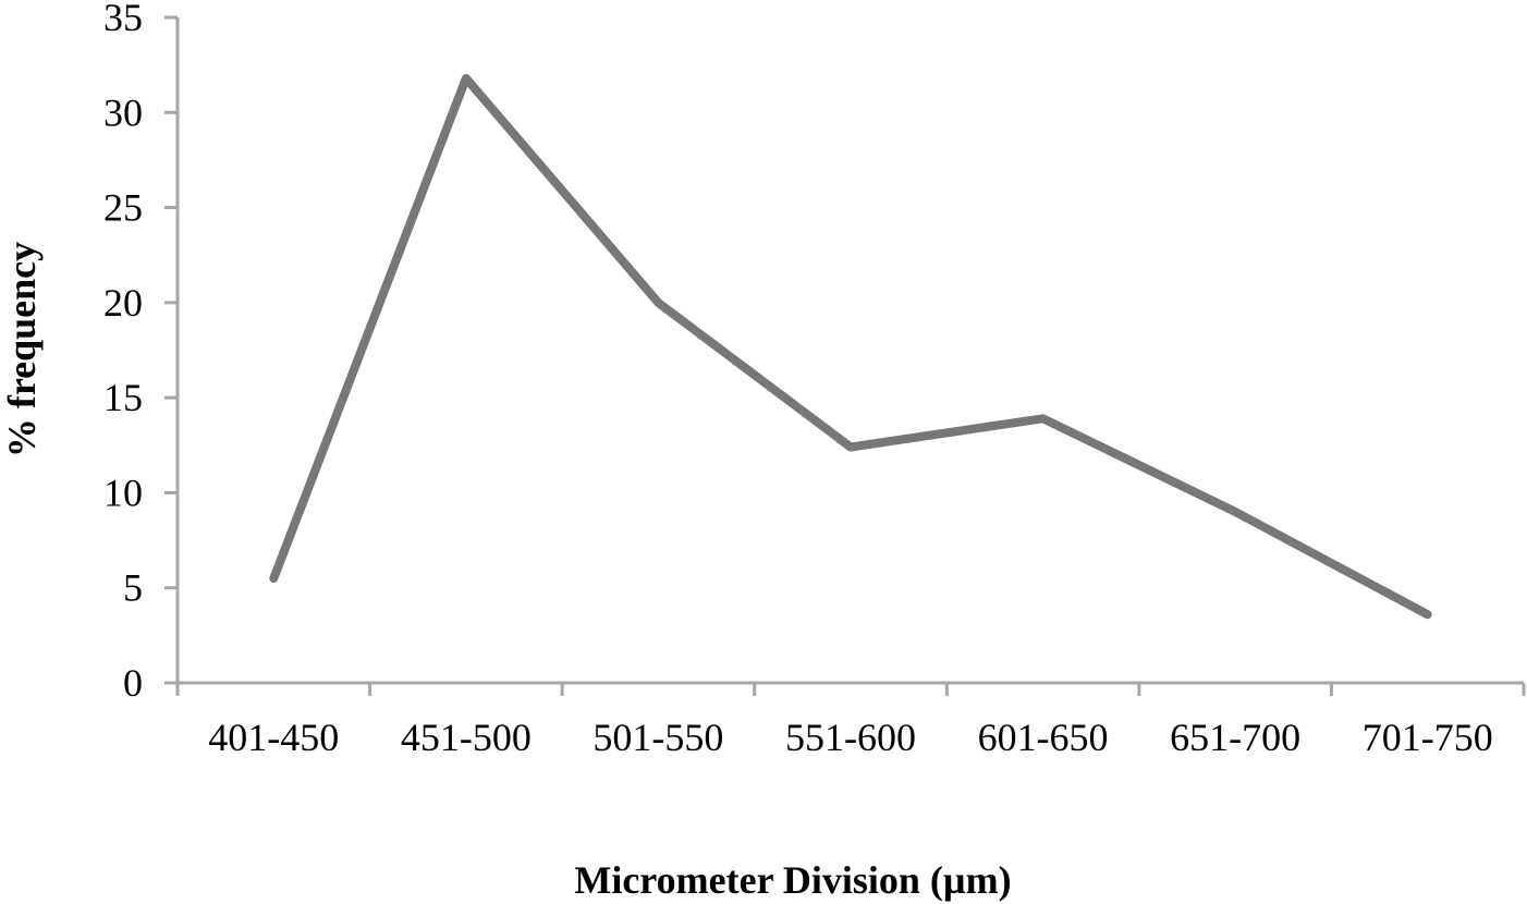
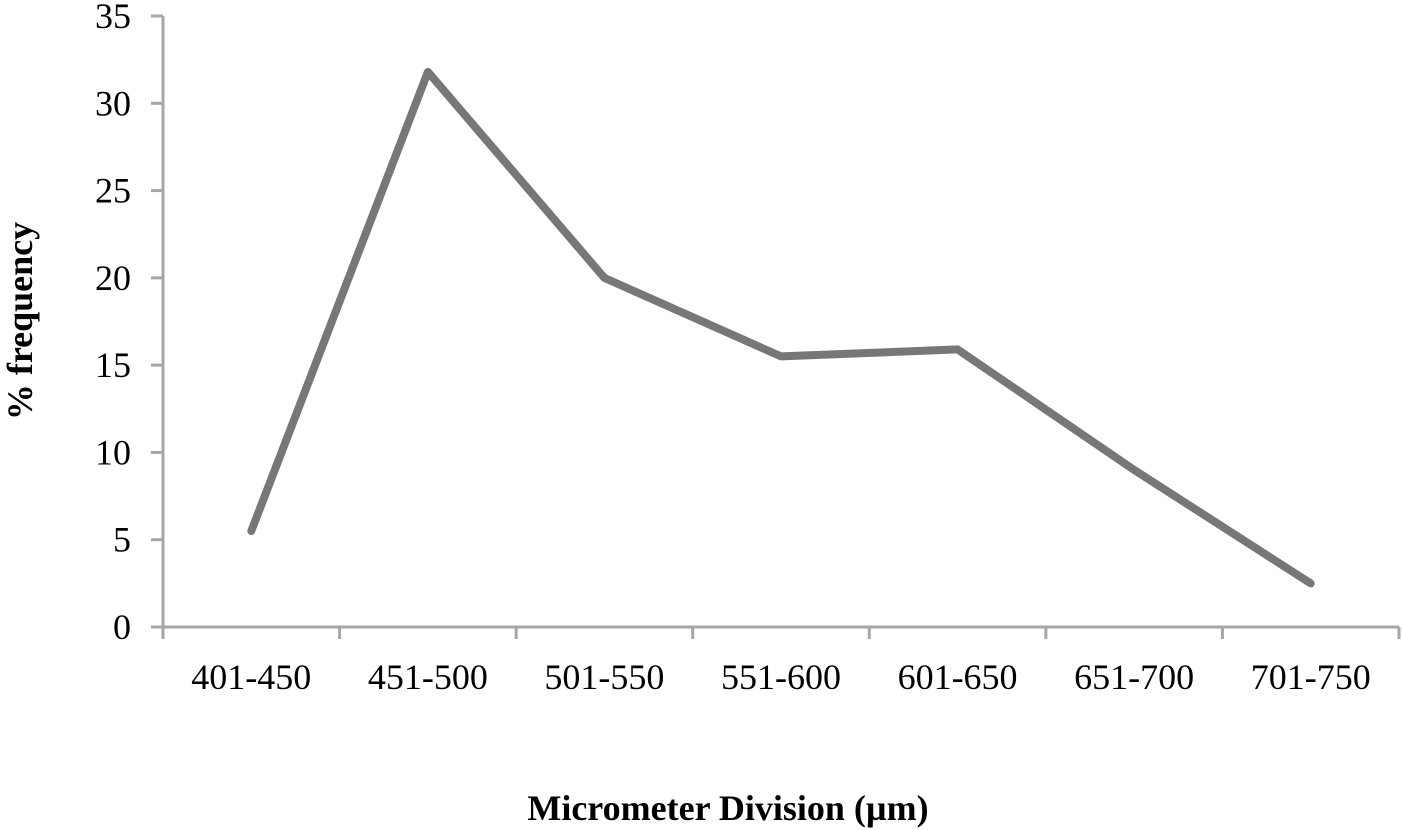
551-600: 12.4 -> 15.5
601-650: 13.9 -> 15.9
701-750: 3.6 -> 2.5
